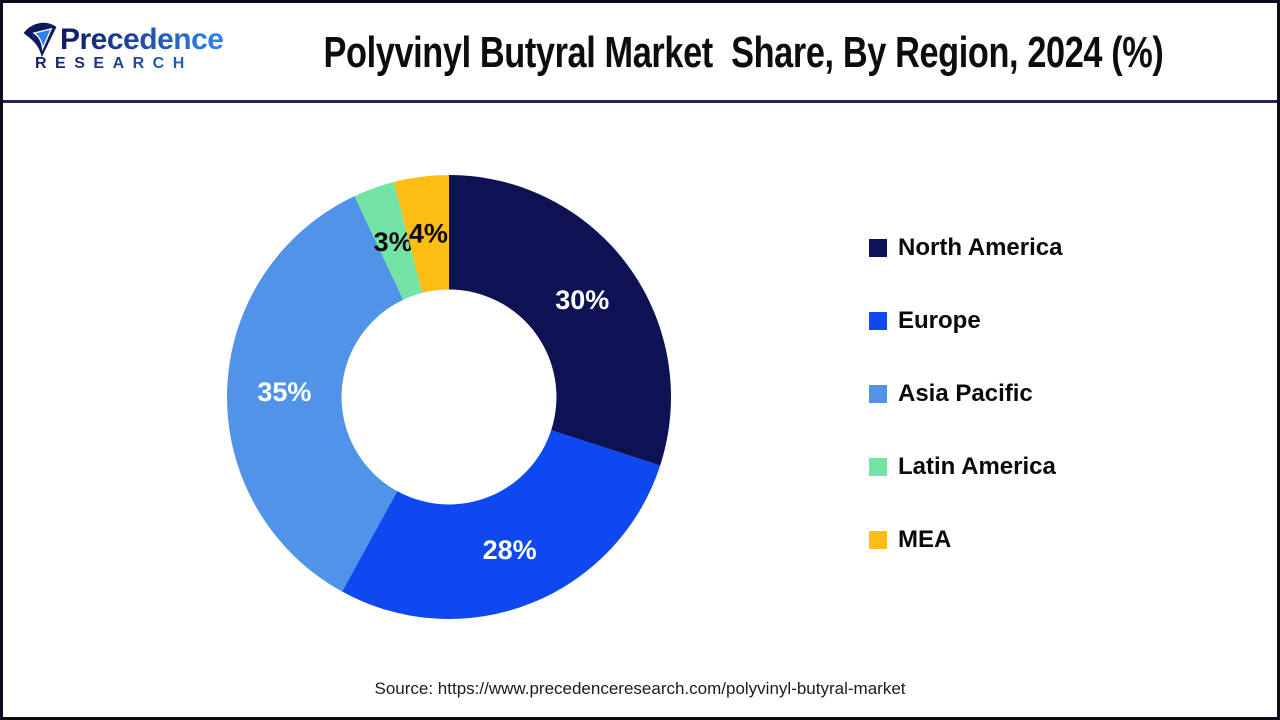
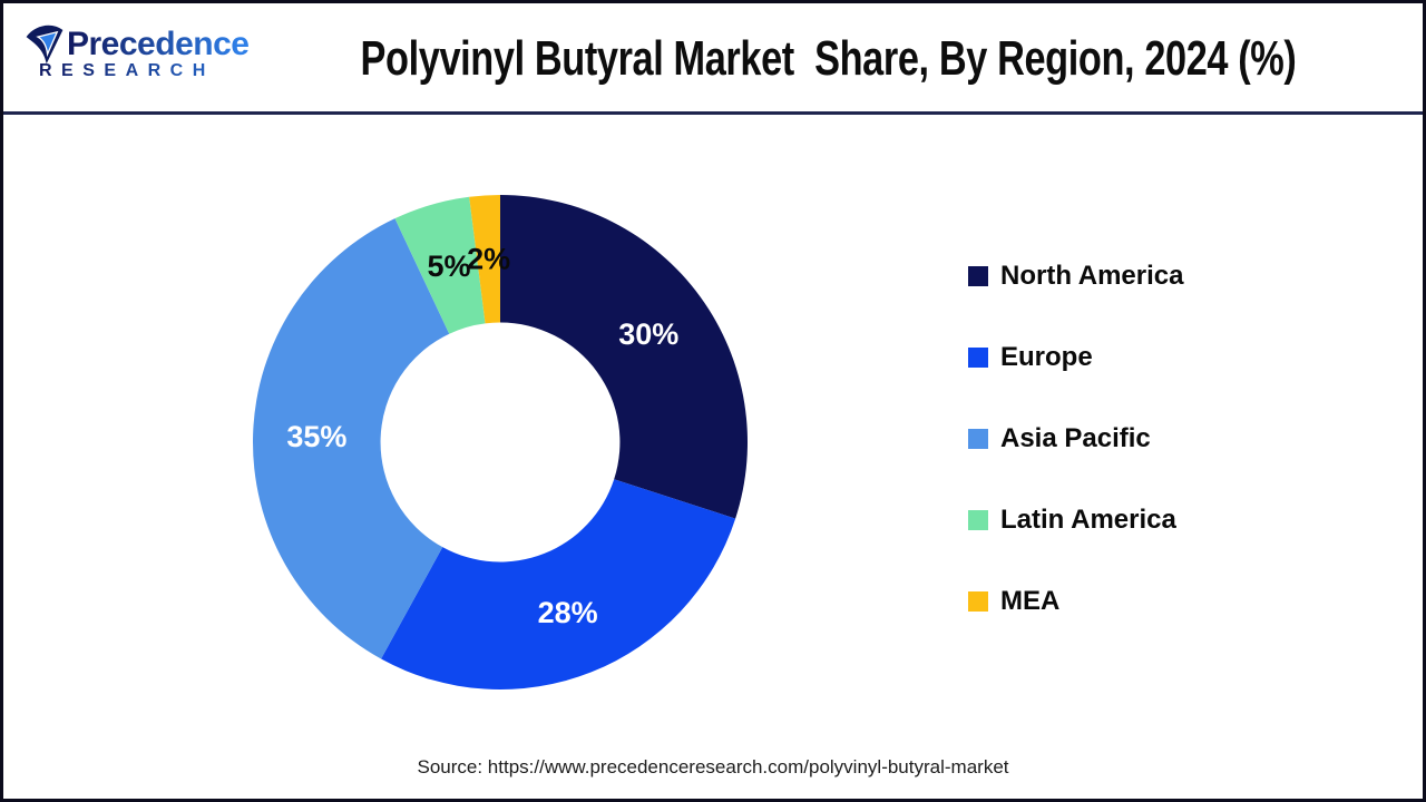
Latin America: 3% -> 5%
MEA: 4% -> 2%
